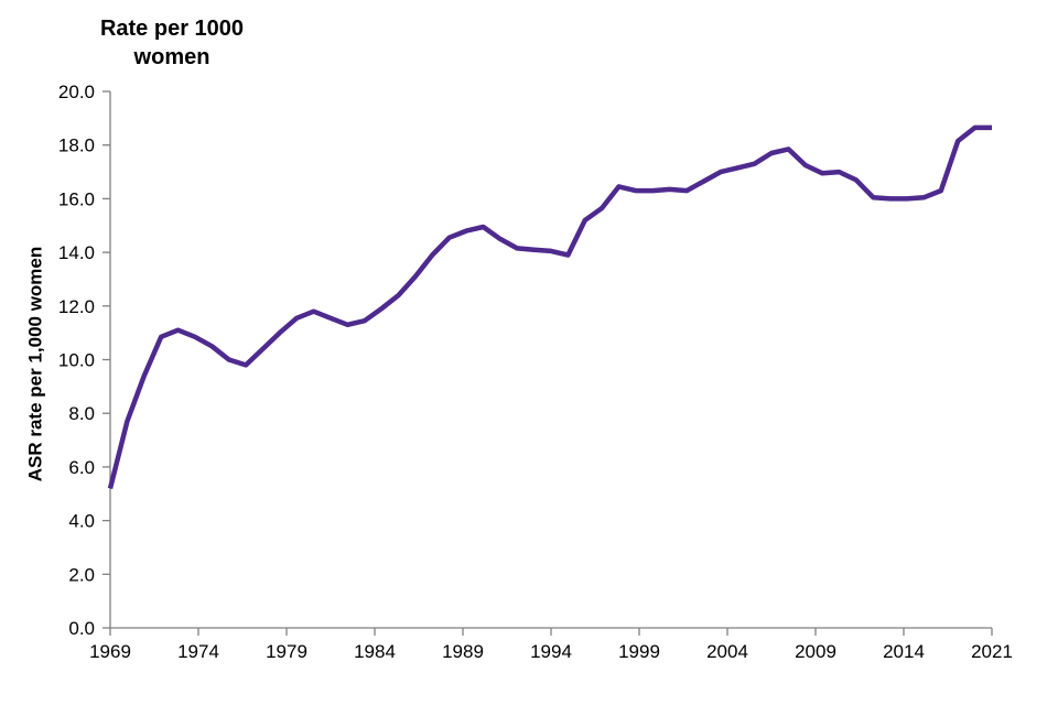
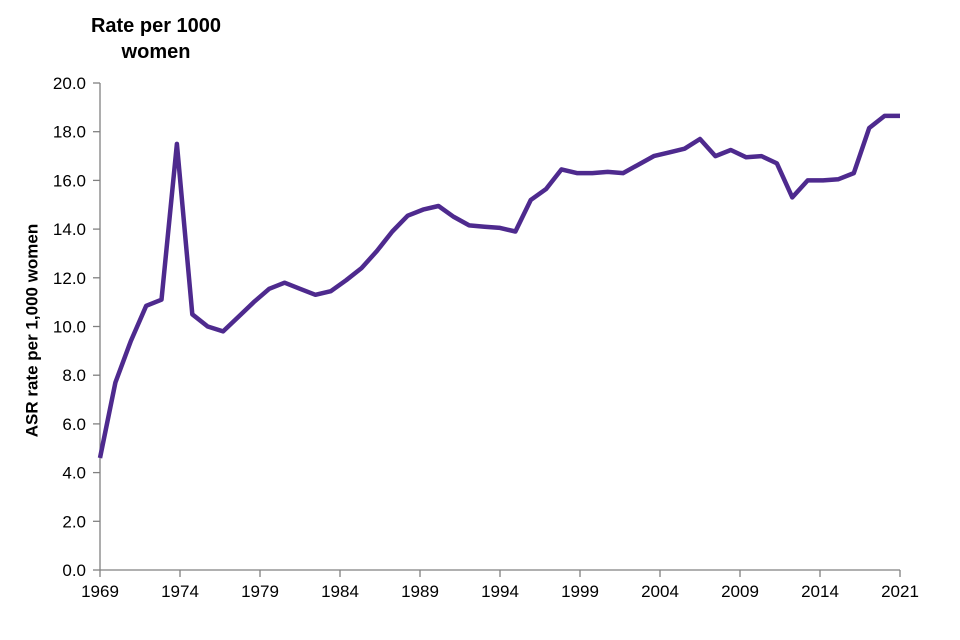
1969: 5.2 -> 4.6
1974: 10.8 -> 17.5
2009: 17.9 -> 17.0
2014: 16.1 -> 15.3
